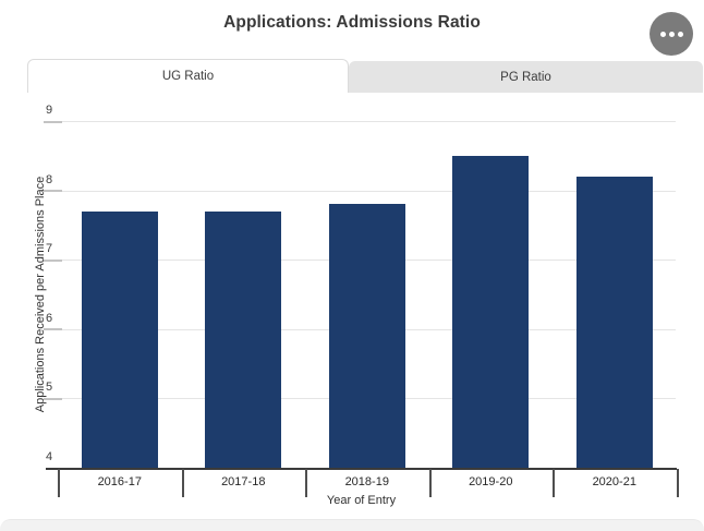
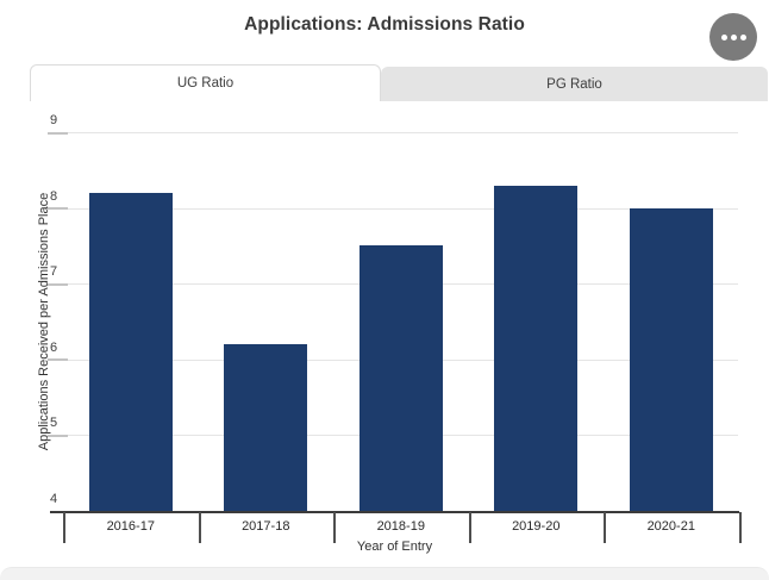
2016-17: 7.7 -> 8.2
2017-18: 7.7 -> 6.2
2018-19: 7.8 -> 7.5
2019-20: 8.5 -> 8.3
2020-21: 8.2 -> 8.0
